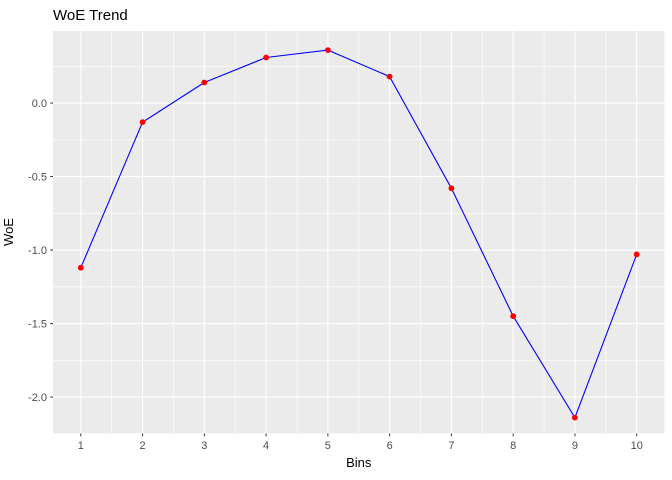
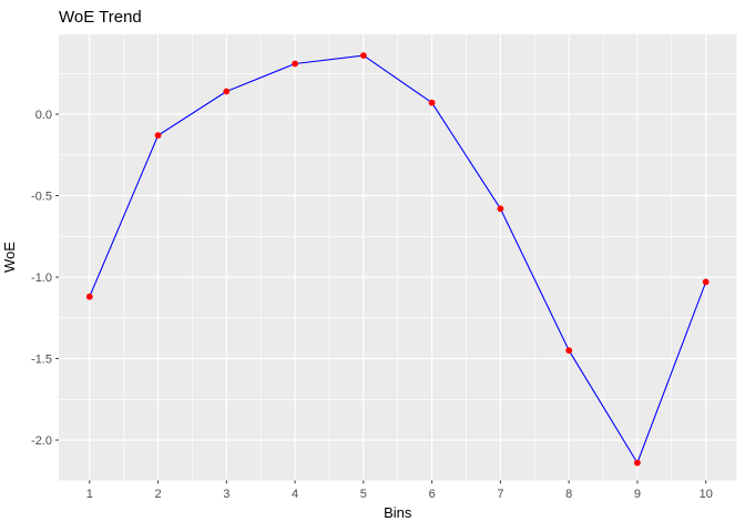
6: 0.18 -> 0.07
